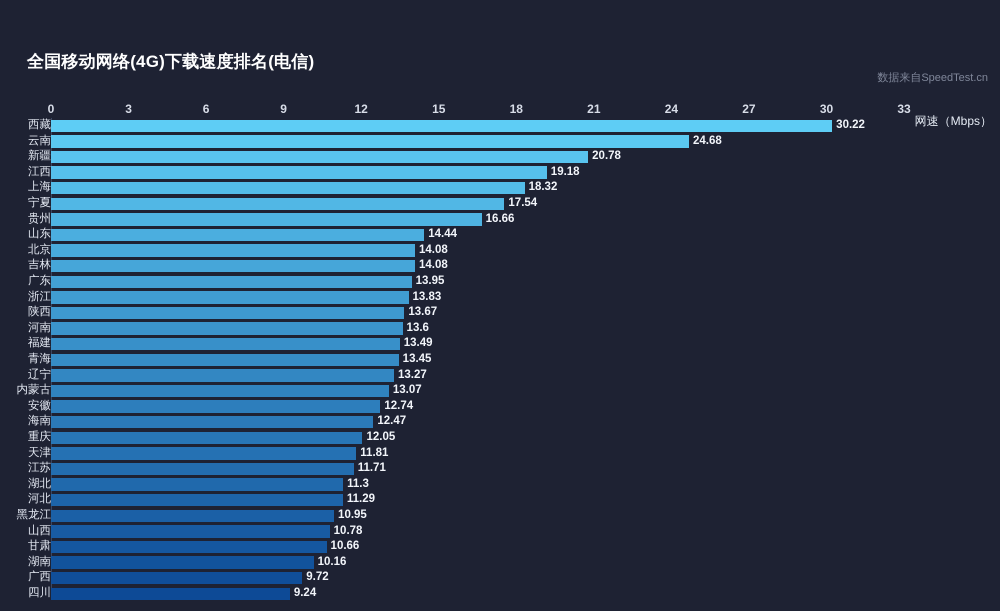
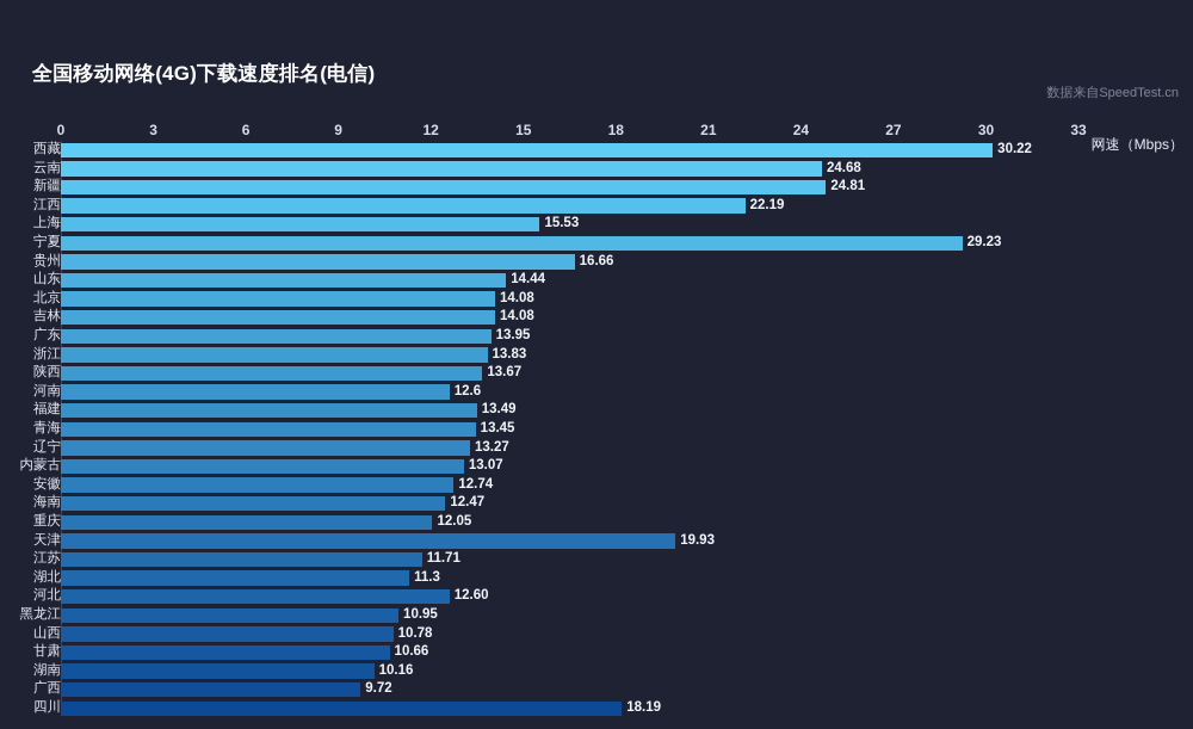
新疆: 20.78 -> 24.81
江西: 19.18 -> 22.19
上海: 18.32 -> 15.53
宁夏: 17.54 -> 29.23
河南: 13.6 -> 12.6
天津: 11.81 -> 19.93
河北: 11.29 -> 12.60
四川: 9.24 -> 18.19
